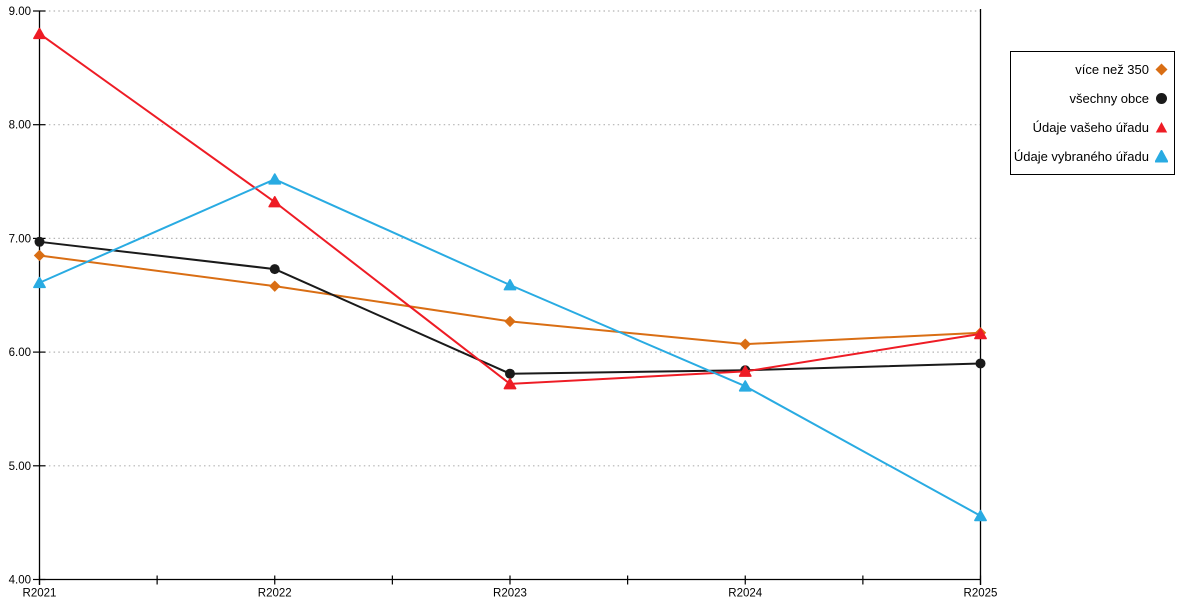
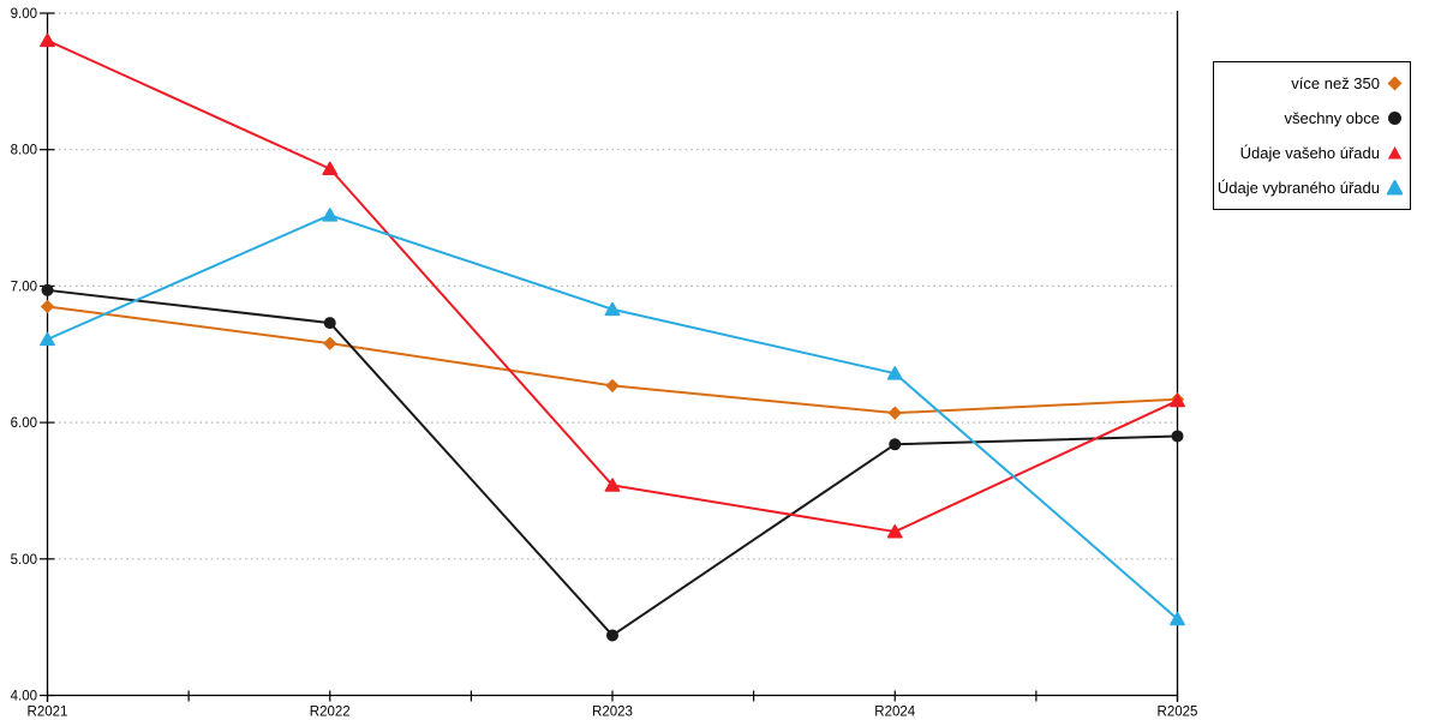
Údaje vašeho úřadu/R2022: 7.32 -> 7.86
všechny obce/R2023: 5.81 -> 4.44
Údaje vašeho úřadu/R2023: 5.72 -> 5.54
Údaje vybraného úřadu/R2023: 6.59 -> 6.83
Údaje vašeho úřadu/R2024: 5.83 -> 5.20
Údaje vybraného úřadu/R2024: 5.70 -> 6.36
